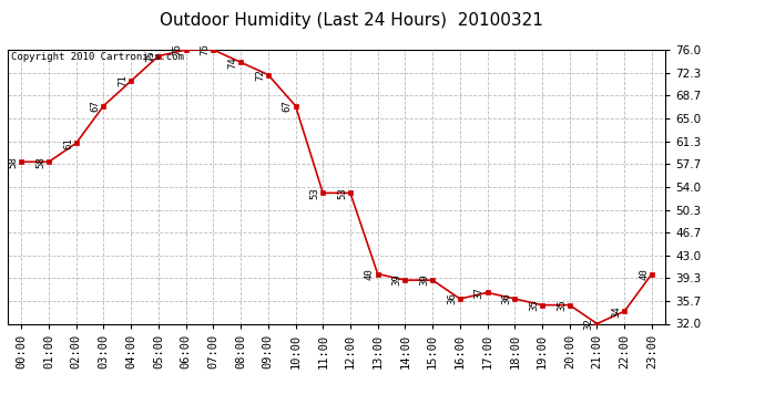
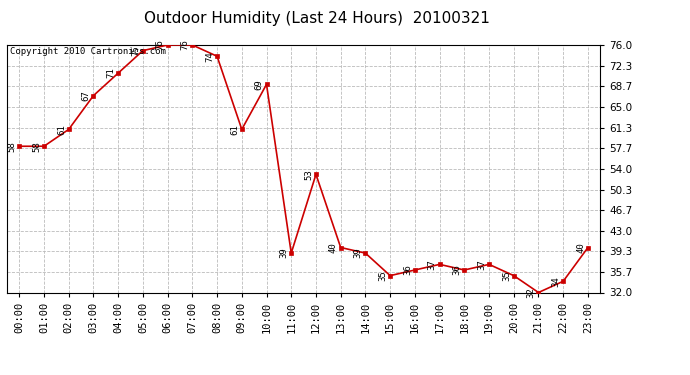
09:00: 72 -> 61
10:00: 67 -> 69
11:00: 53 -> 39
15:00: 39 -> 35
19:00: 35 -> 37
